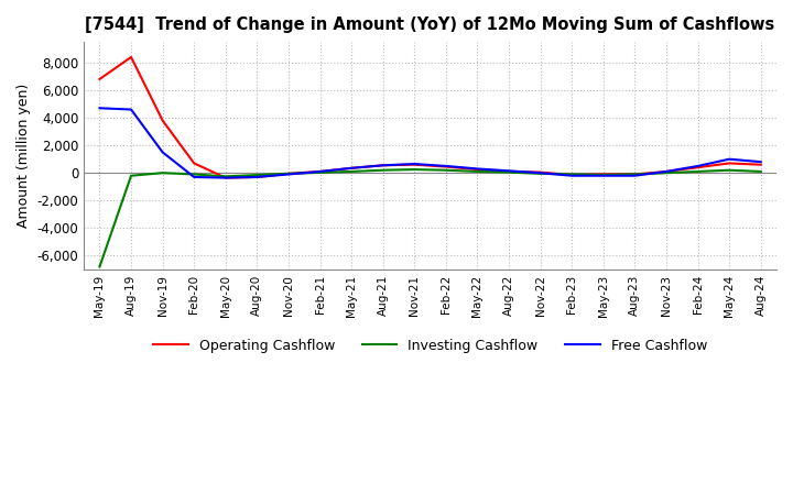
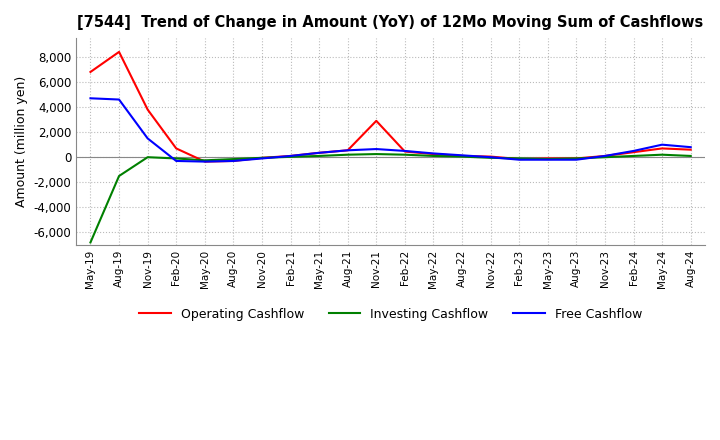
Investing Cashflow/Aug-19: -200 -> -1,500
Operating Cashflow/Nov-21: 600 -> 2,900
